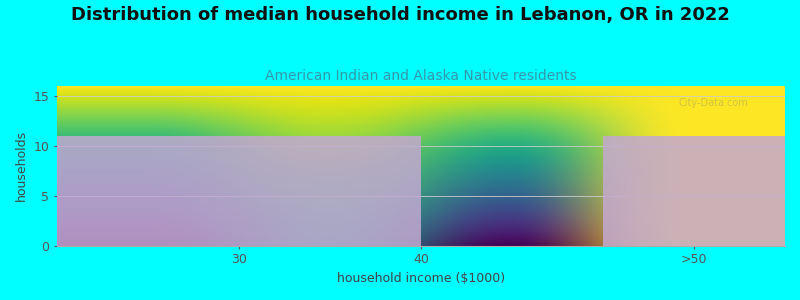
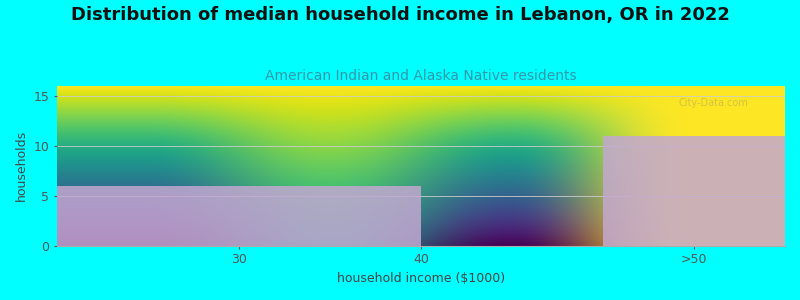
30: 11 -> 6
